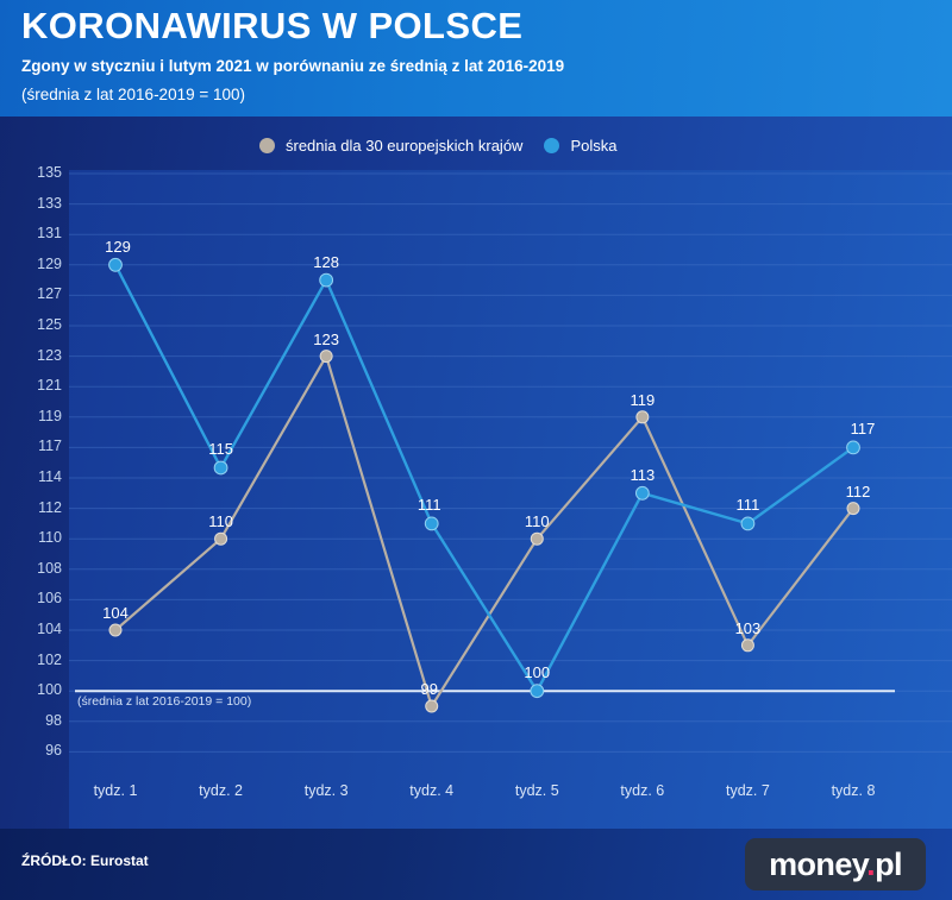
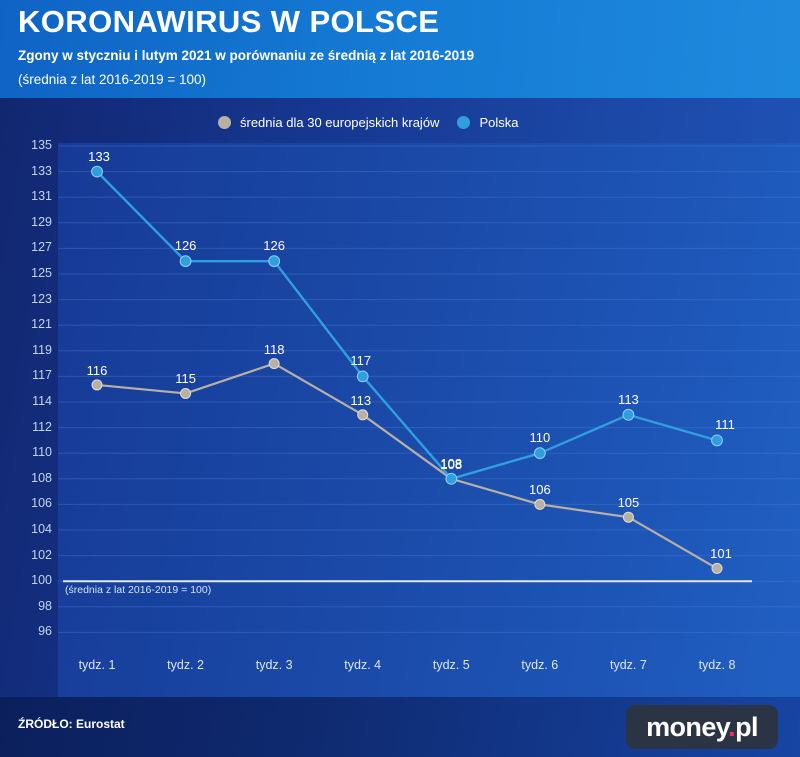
średnia dla 30 europejskich krajów/tydz. 1: 104 -> 116
Polska/tydz. 1: 129 -> 133
średnia dla 30 europejskich krajów/tydz. 2: 110 -> 115
Polska/tydz. 2: 115 -> 126
średnia dla 30 europejskich krajów/tydz. 3: 123 -> 118
Polska/tydz. 3: 128 -> 126
średnia dla 30 europejskich krajów/tydz. 4: 99 -> 113
Polska/tydz. 4: 111 -> 117
średnia dla 30 europejskich krajów/tydz. 5: 110 -> 108
Polska/tydz. 5: 100 -> 108
średnia dla 30 europejskich krajów/tydz. 6: 119 -> 106
Polska/tydz. 6: 113 -> 110
średnia dla 30 europejskich krajów/tydz. 7: 103 -> 105
Polska/tydz. 7: 111 -> 113
średnia dla 30 europejskich krajów/tydz. 8: 112 -> 101
Polska/tydz. 8: 117 -> 111
